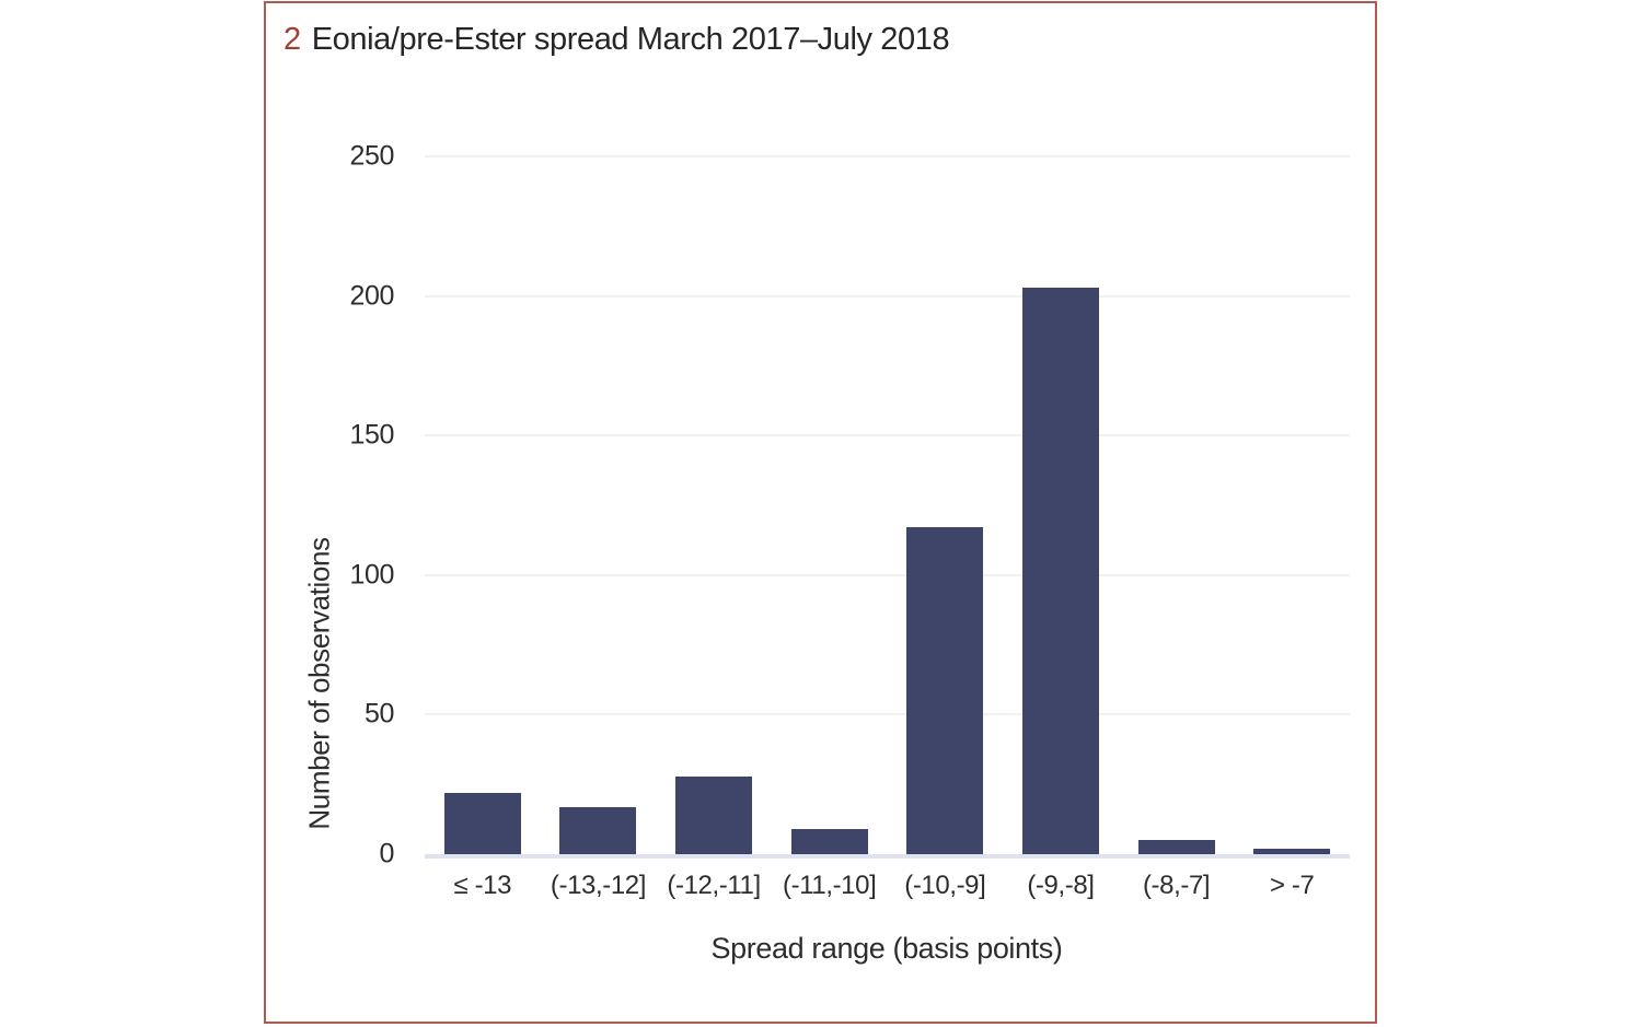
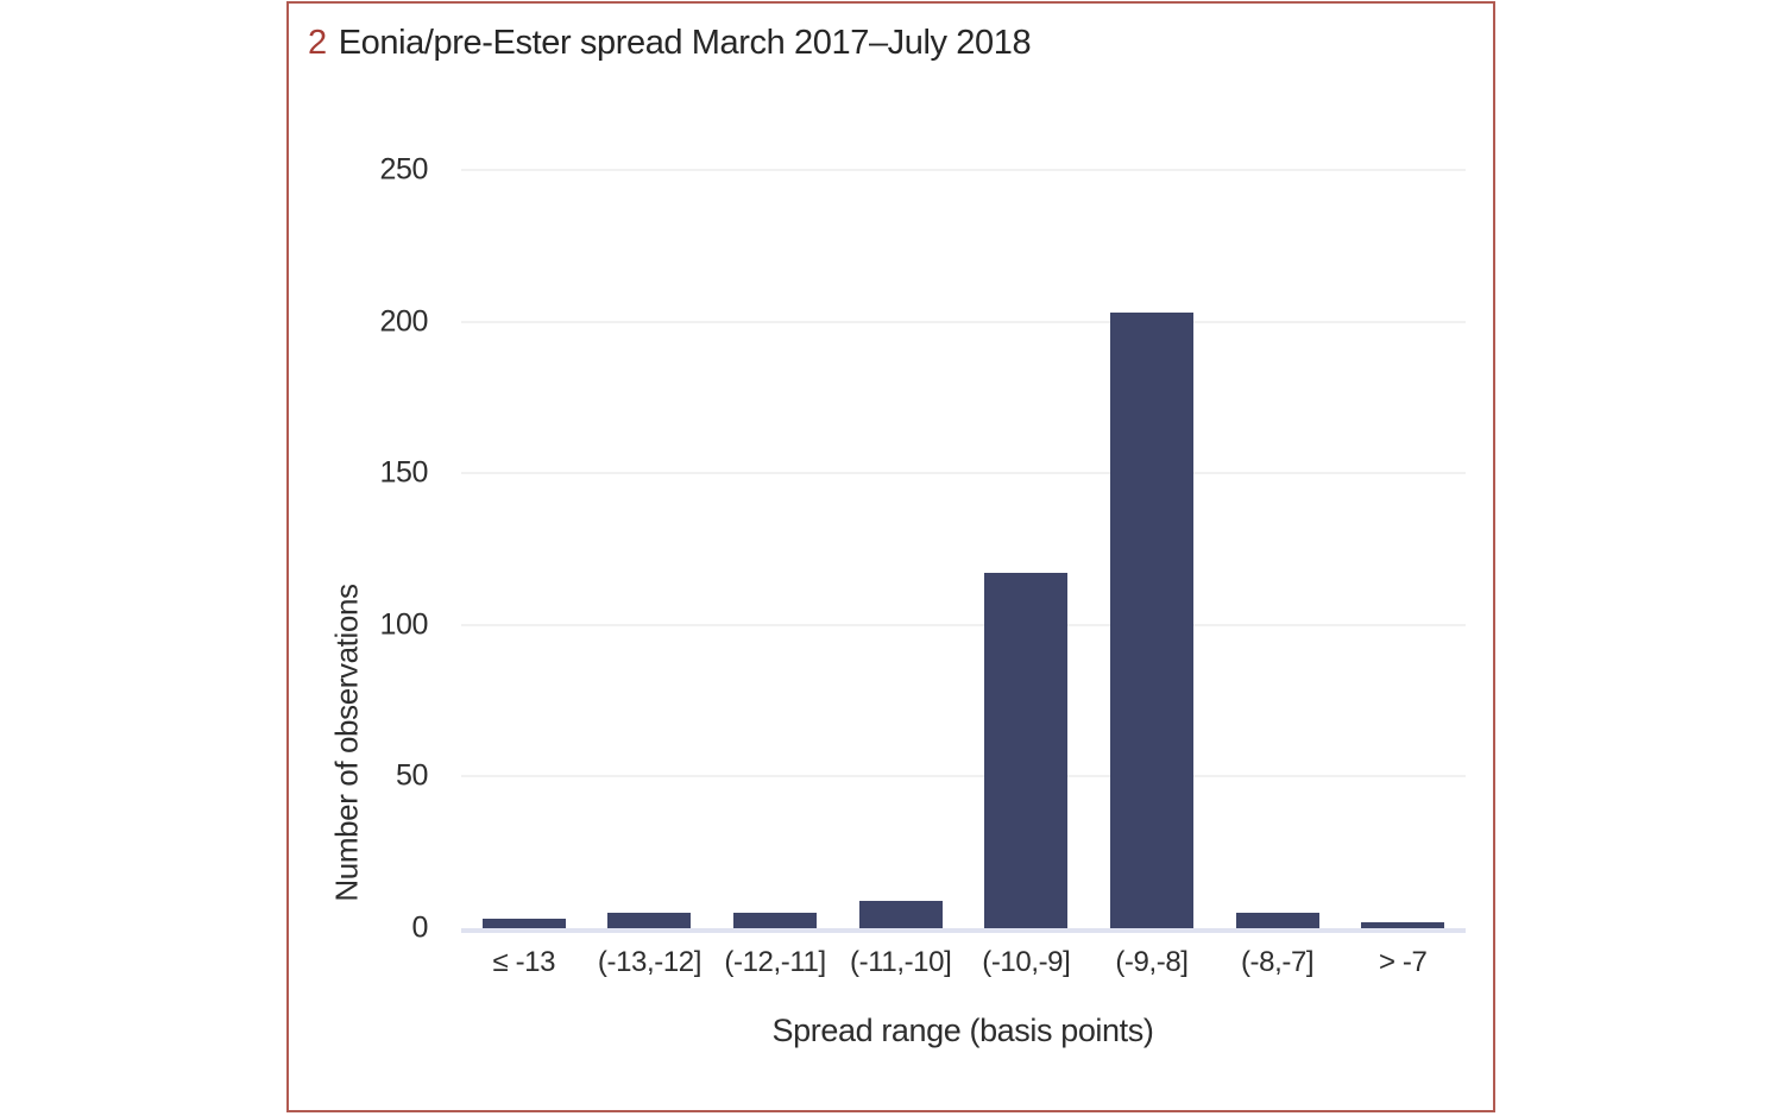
≤ -13: 22 -> 3
(-13,-12]: 17 -> 5
(-12,-11]: 28 -> 5
